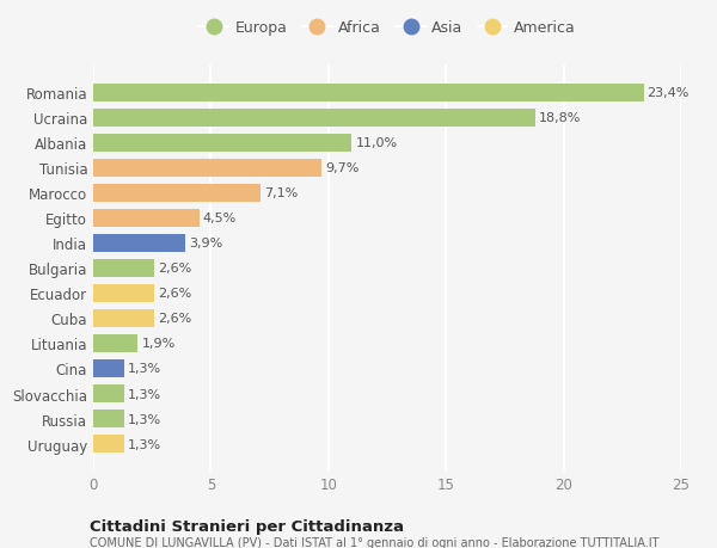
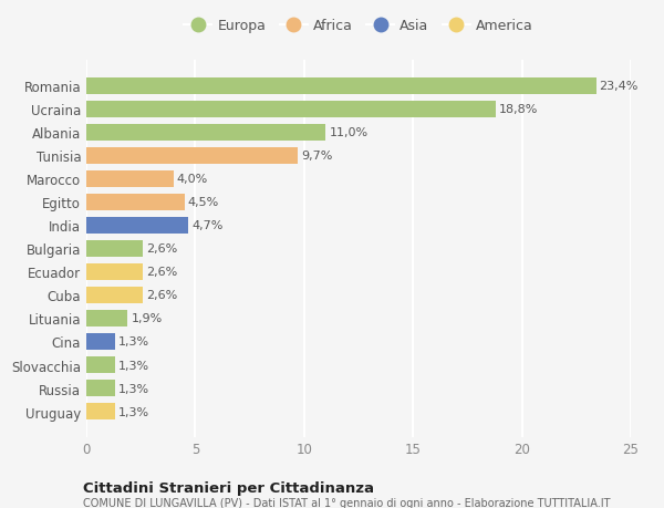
Marocco: 7,1% -> 4,0%
India: 3,9% -> 4,7%
